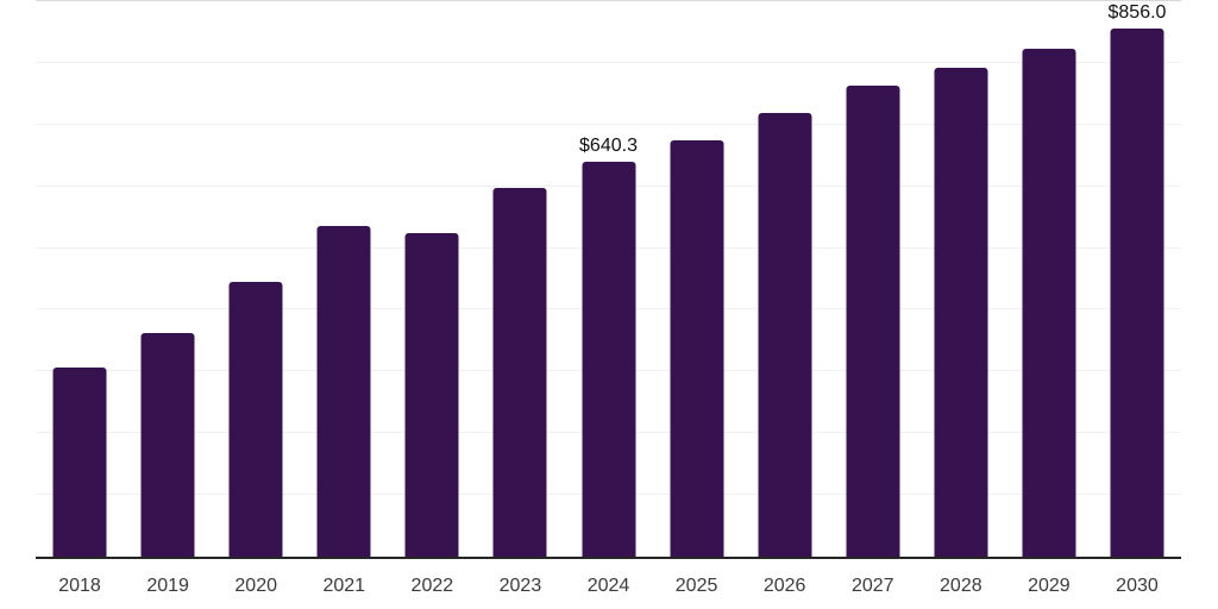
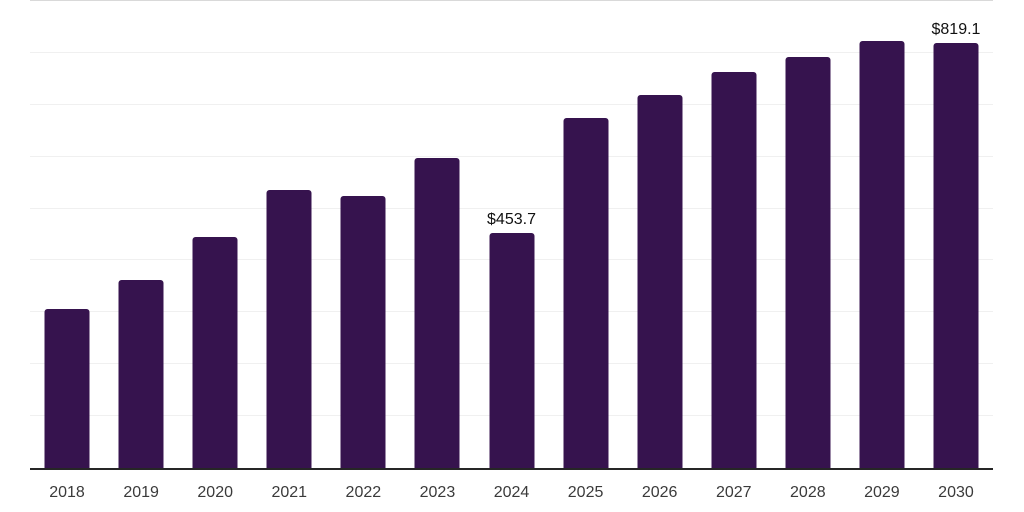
2024: $640.3 -> $453.7
2030: $856.0 -> $819.1
